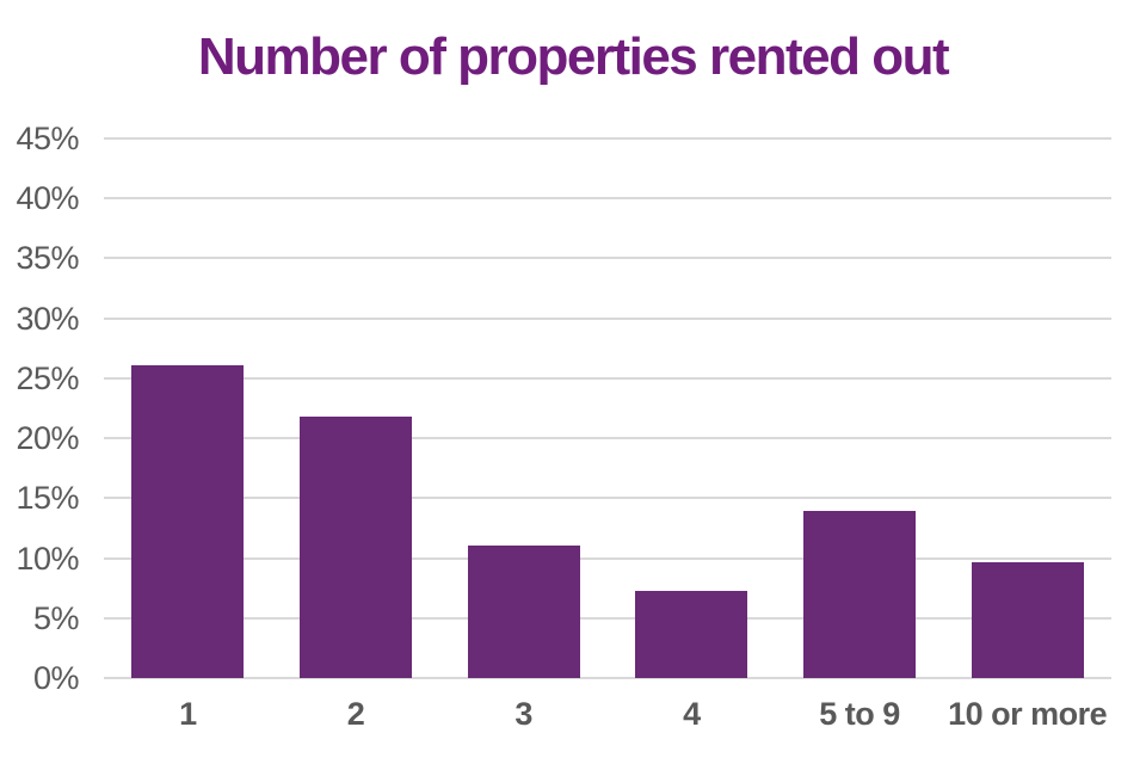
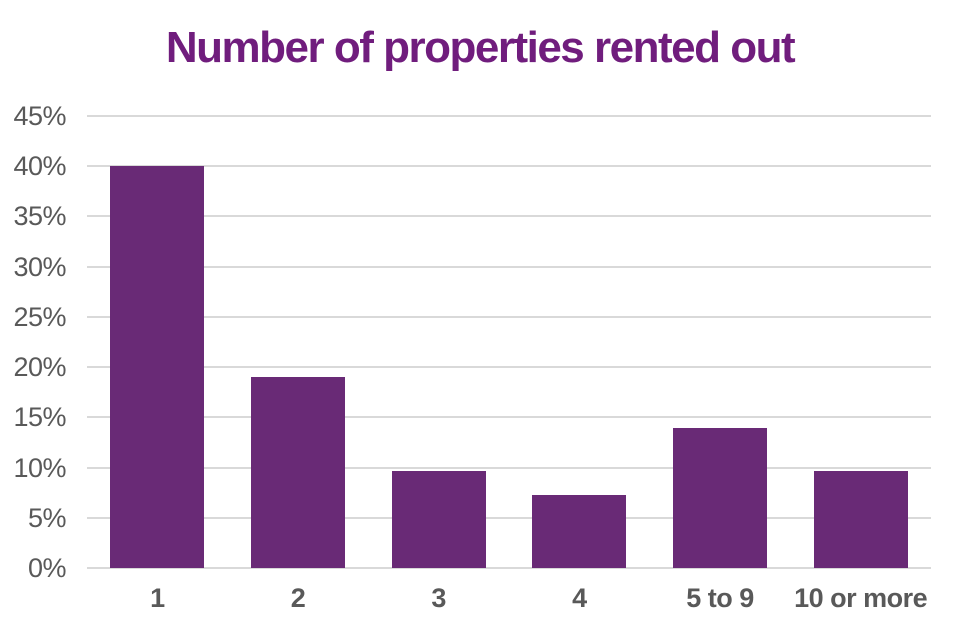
1: 26.1% -> 40.0%
2: 21.8% -> 19.0%
3: 11.1% -> 9.7%
